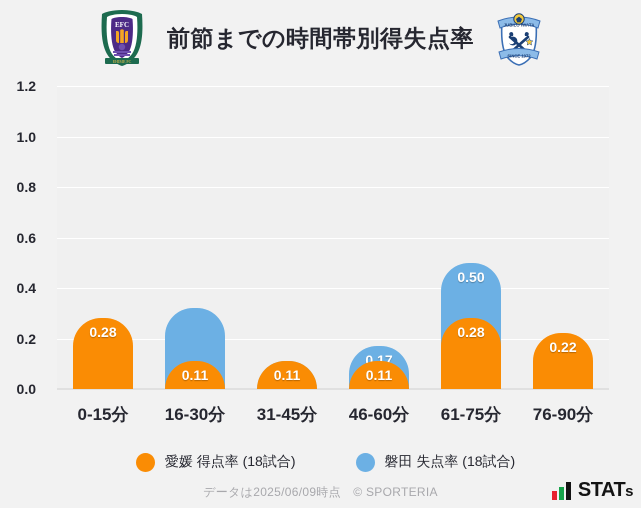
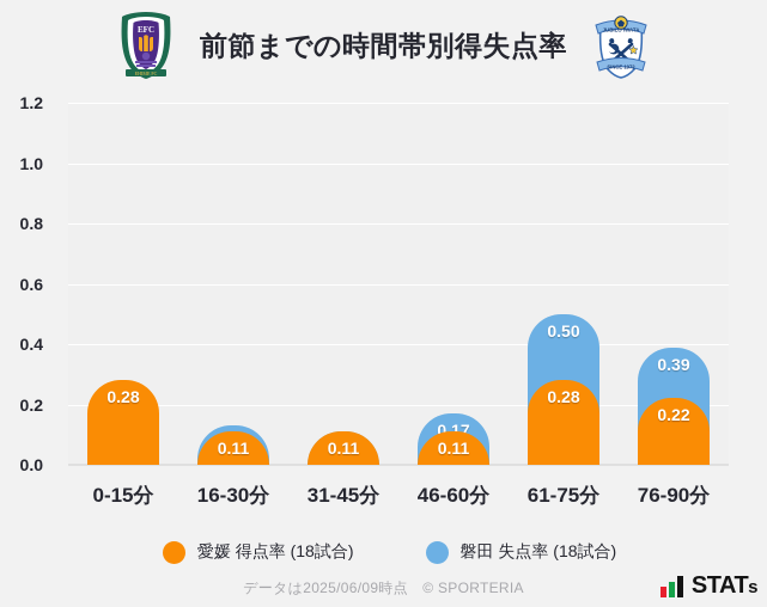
磐田 失点率 (18試合)/16-30分: 0.32 -> 0.13
磐田 失点率 (18試合)/76-90分: 0.15 -> 0.39
